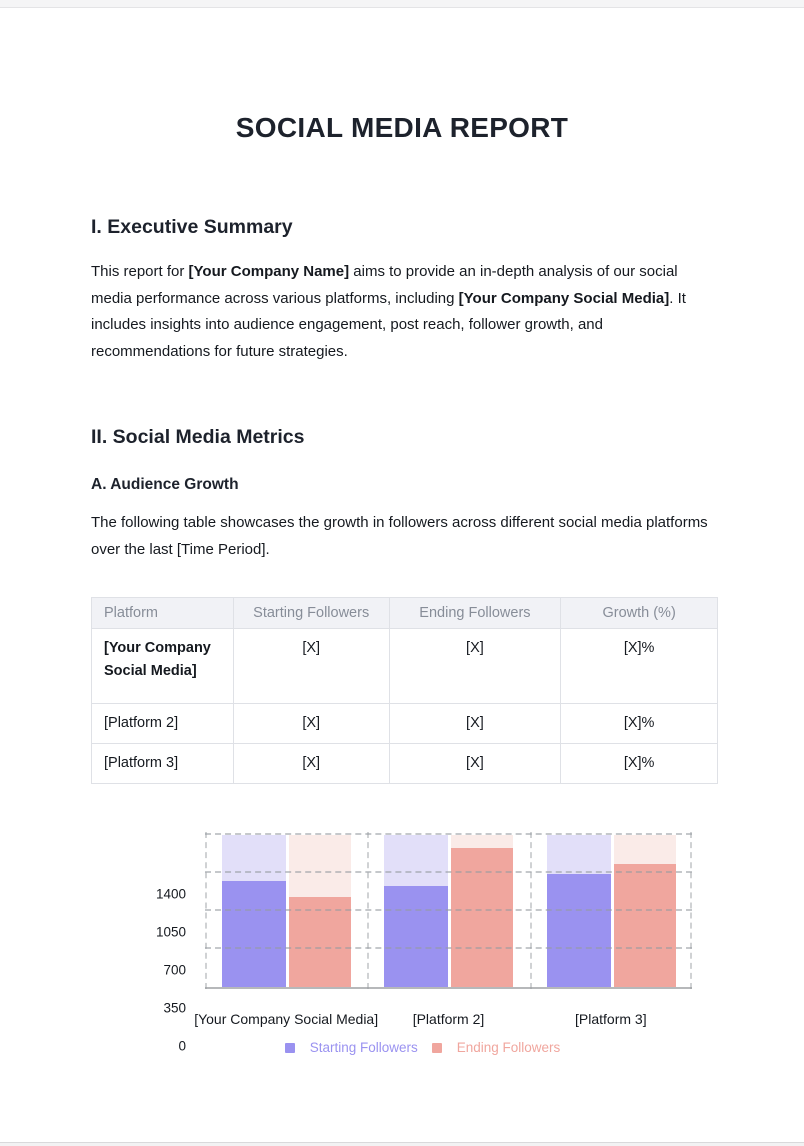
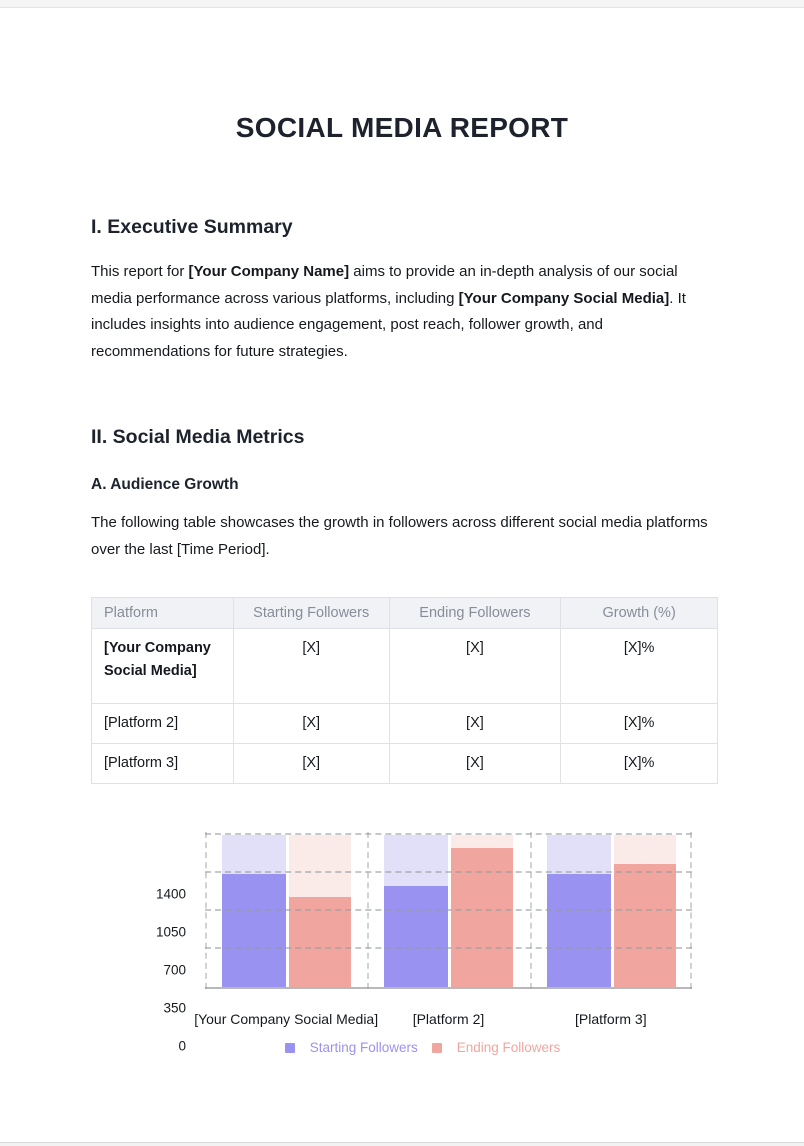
Starting Followers/[Your Company Social Media]: 980 -> 1040
